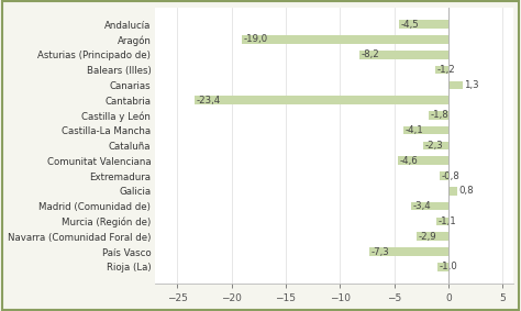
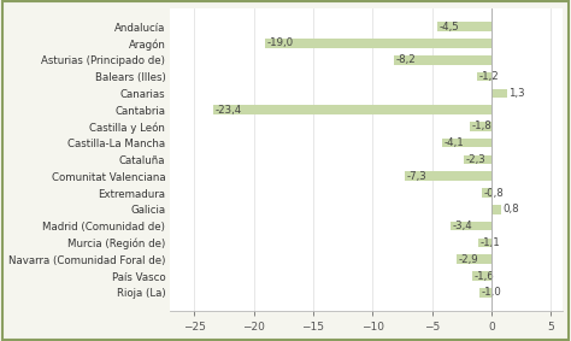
Comunitat Valenciana: -4,6 -> -7,3
País Vasco: -7,3 -> -1,6
